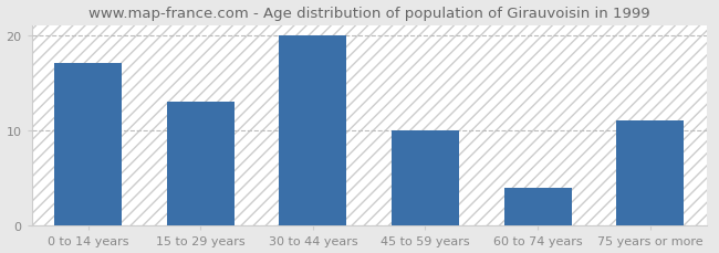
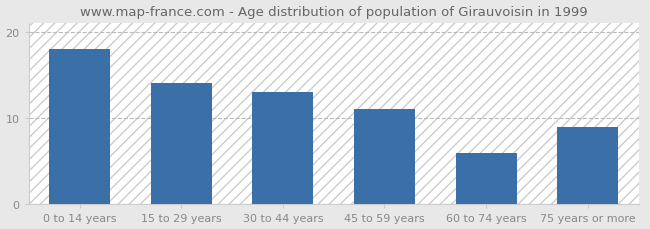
0 to 14 years: 17 -> 18
15 to 29 years: 13 -> 14
30 to 44 years: 20 -> 13
45 to 59 years: 10 -> 11
60 to 74 years: 4 -> 6
75 years or more: 11 -> 9
